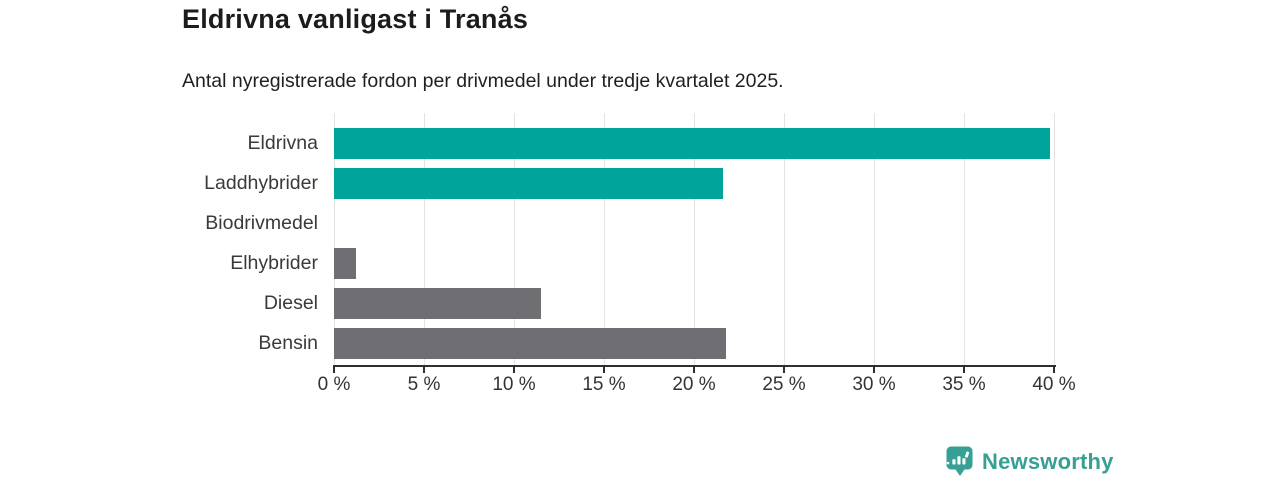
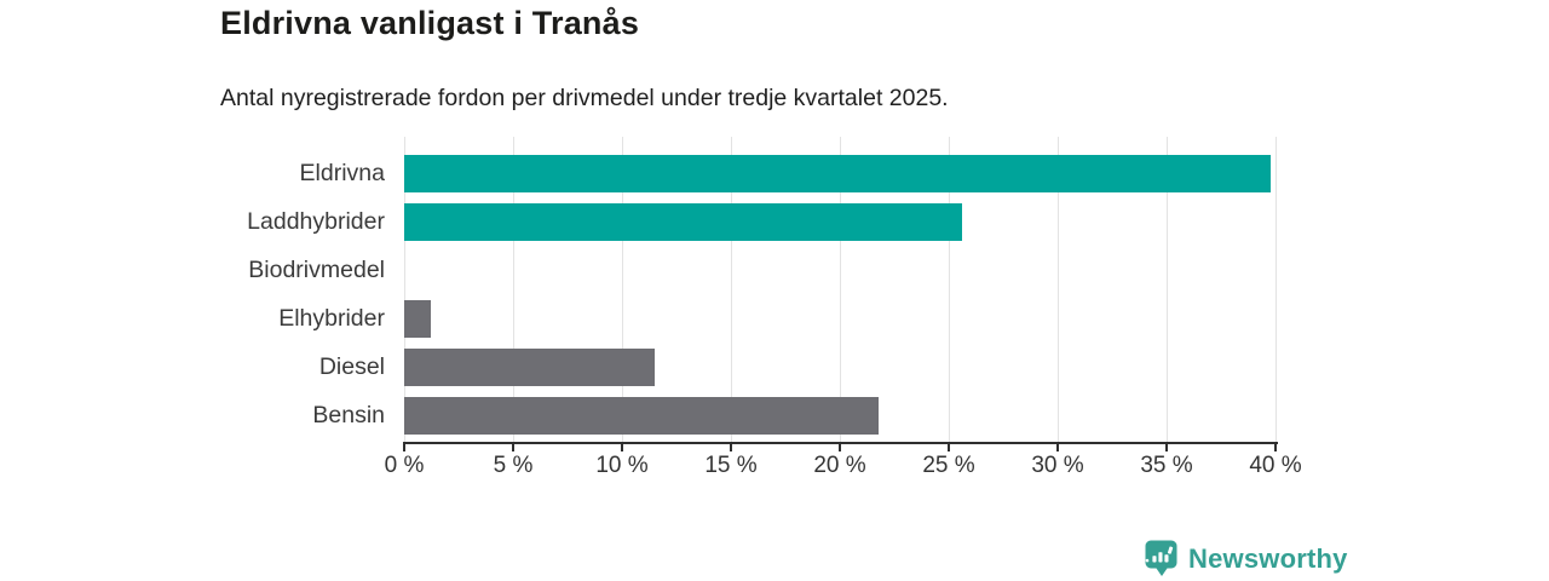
Laddhybrider: 21.6% -> 25.6%
